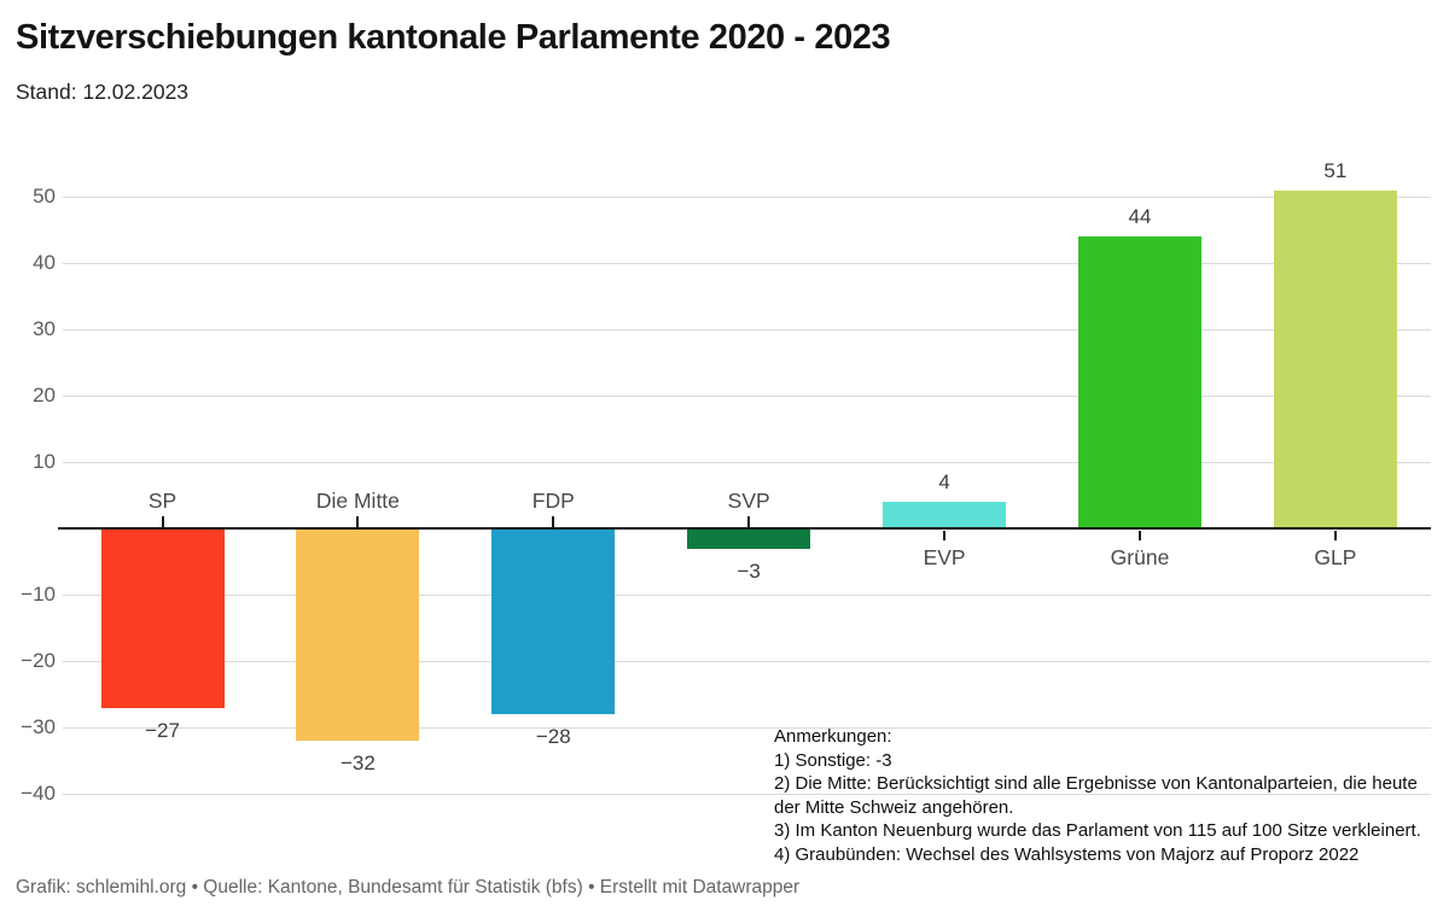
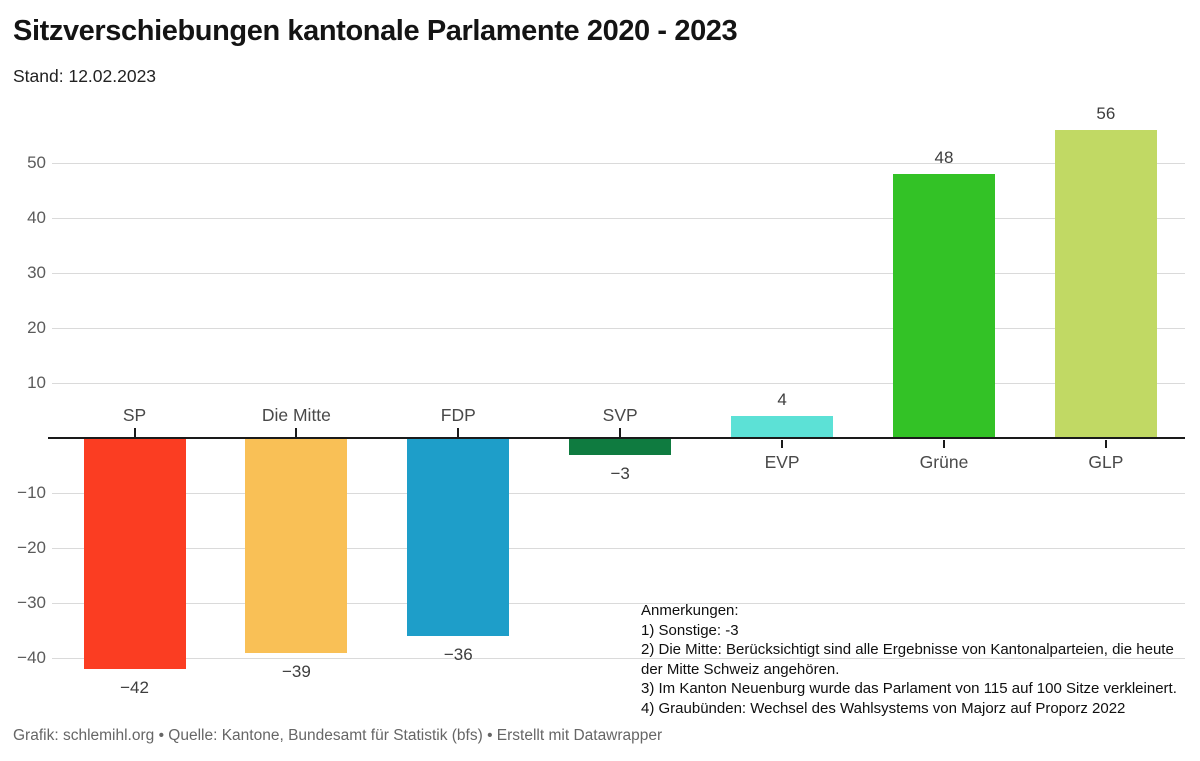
SP: −27 -> −42
Die Mitte: −32 -> −39
FDP: −28 -> −36
Grüne: 44 -> 48
GLP: 51 -> 56
